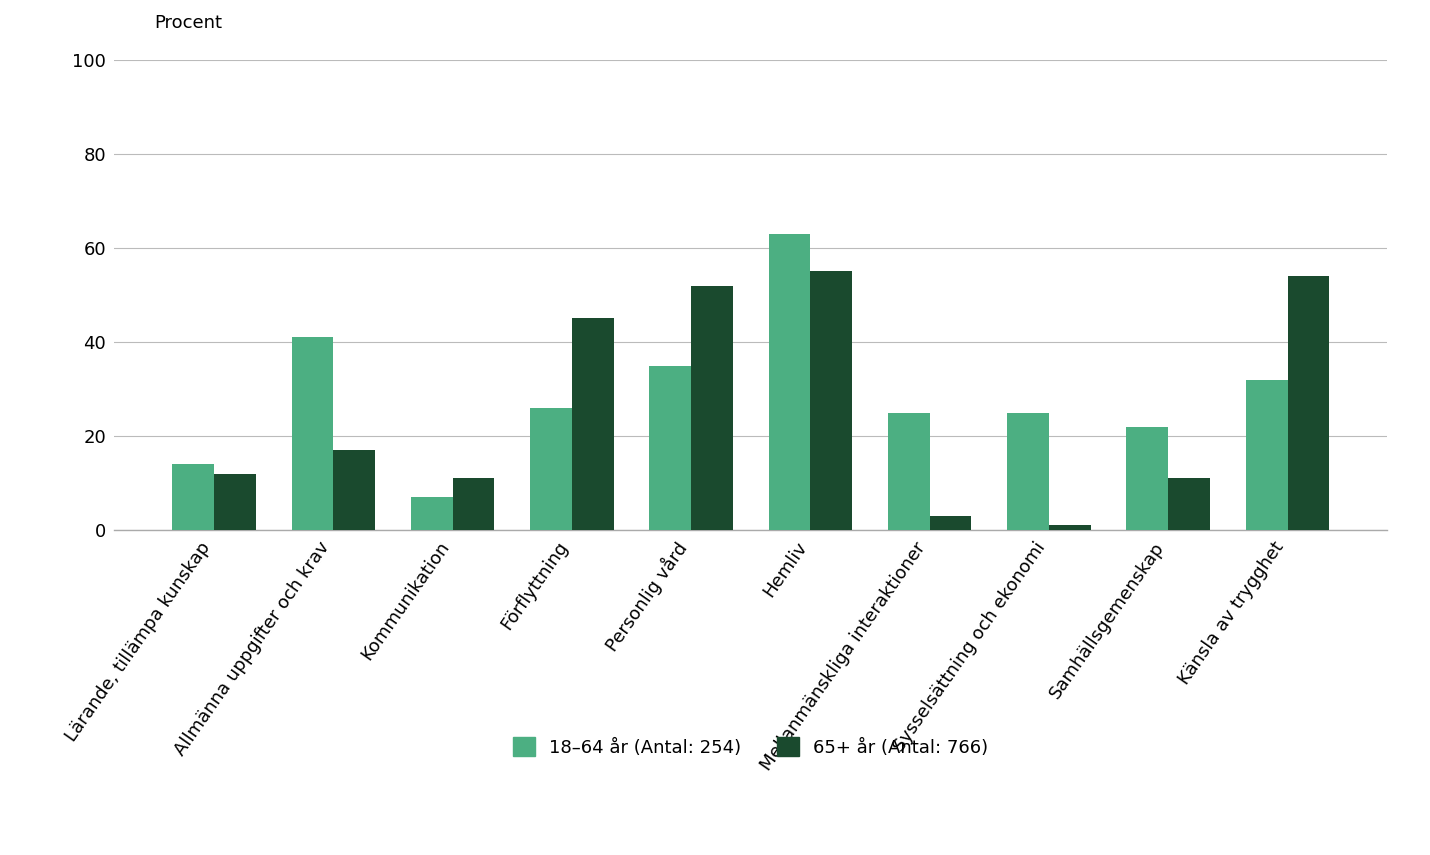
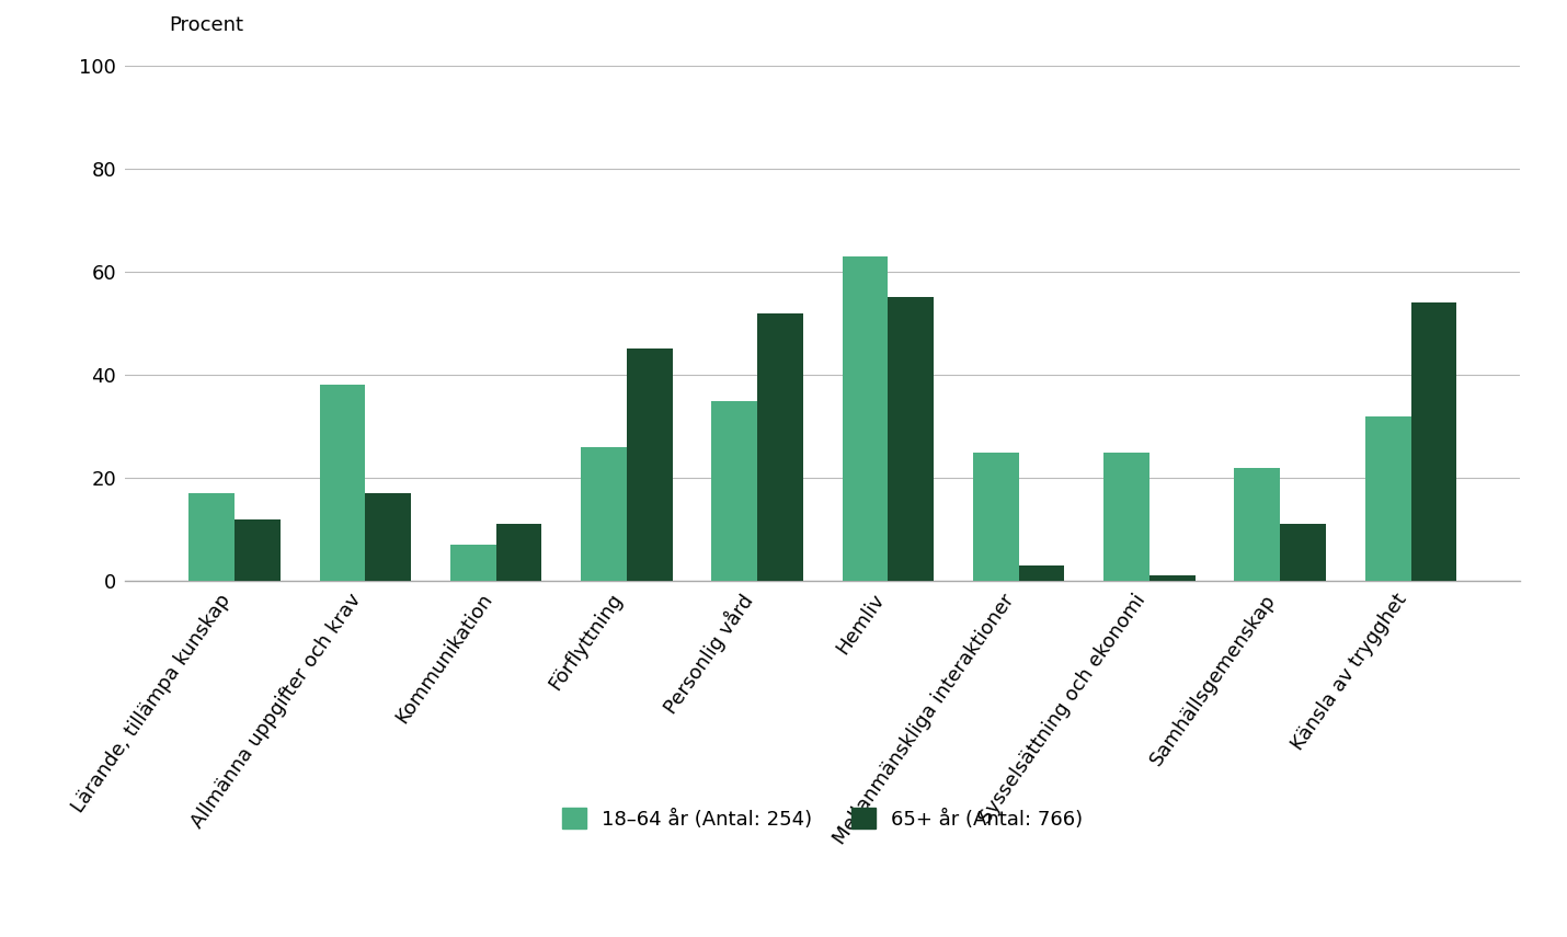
18–64 år (Antal: 254)/Lärande, tillämpa kunskap: 14 -> 17
18–64 år (Antal: 254)/Allmänna uppgifter och krav: 41 -> 38
